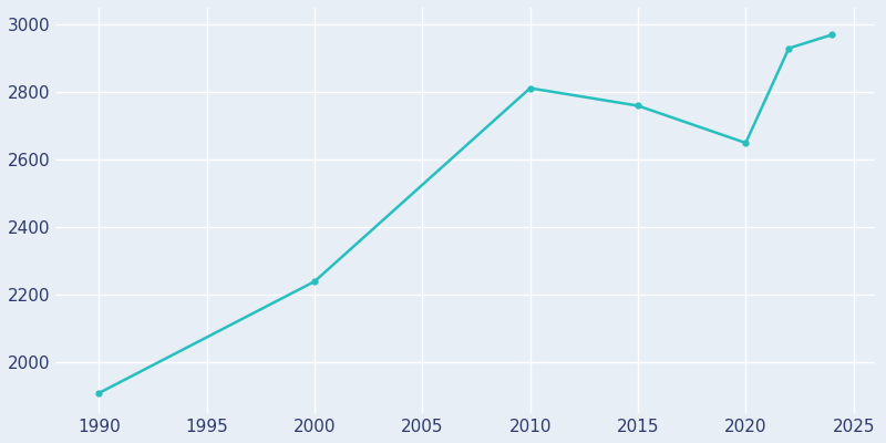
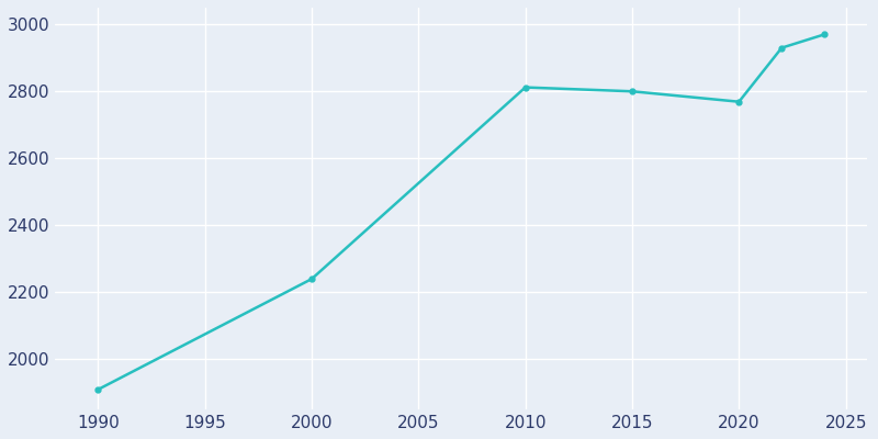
2015: 2760 -> 2800
2020: 2650 -> 2769
